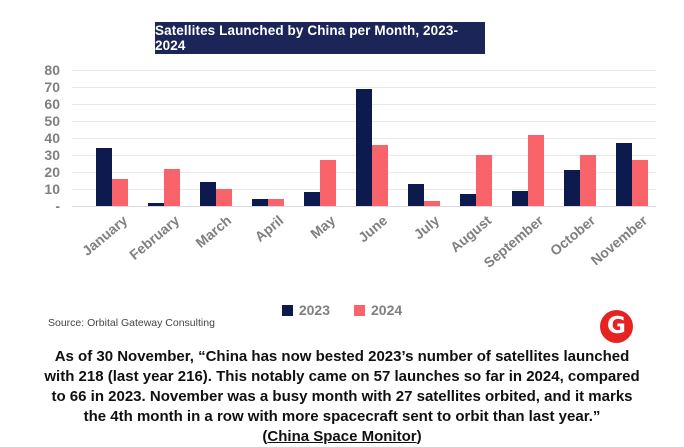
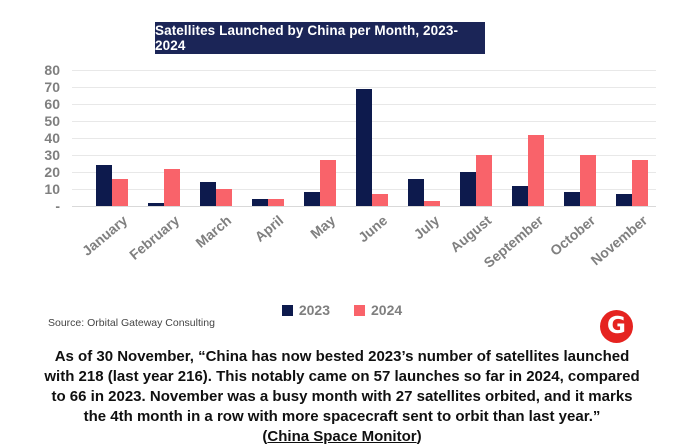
2023/January: 34 -> 24
2024/June: 36 -> 7
2023/July: 13 -> 16
2023/August: 7 -> 20
2023/September: 9 -> 12
2023/October: 21 -> 8
2023/November: 37 -> 7
